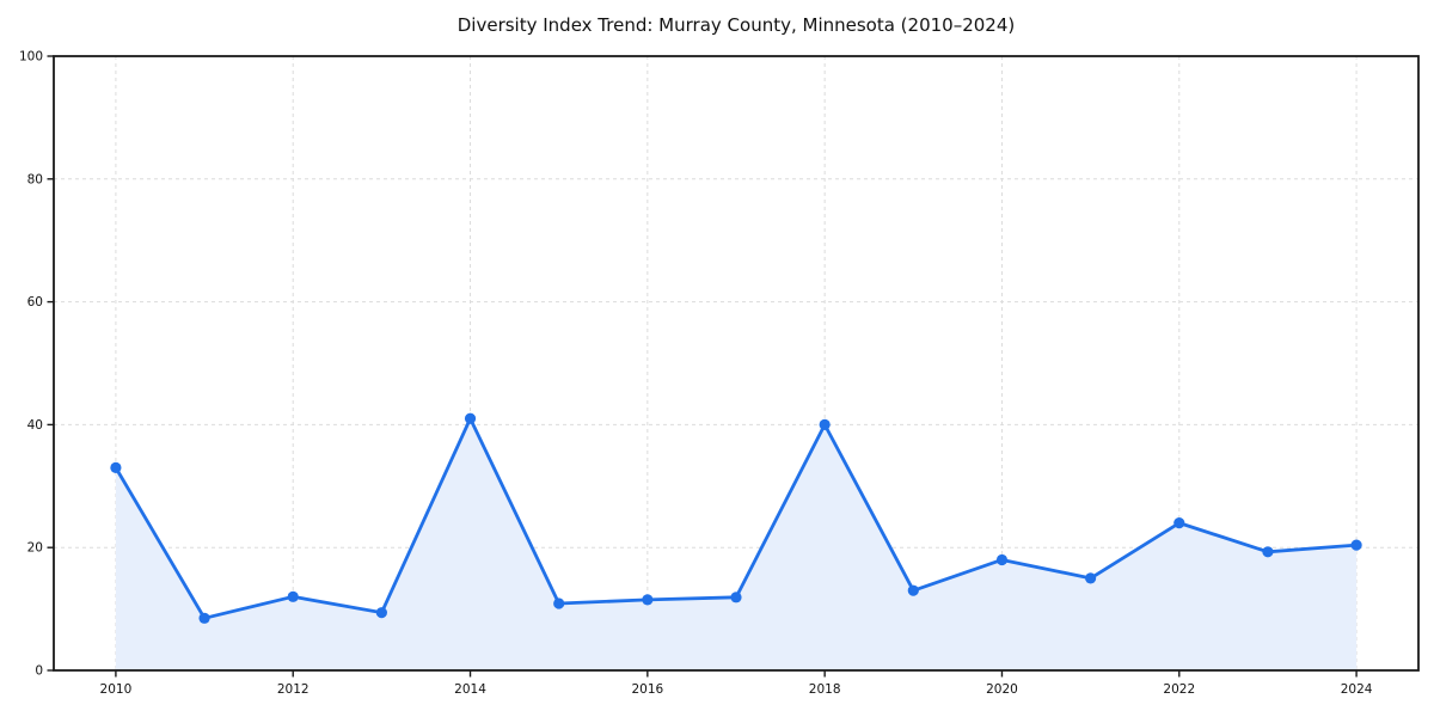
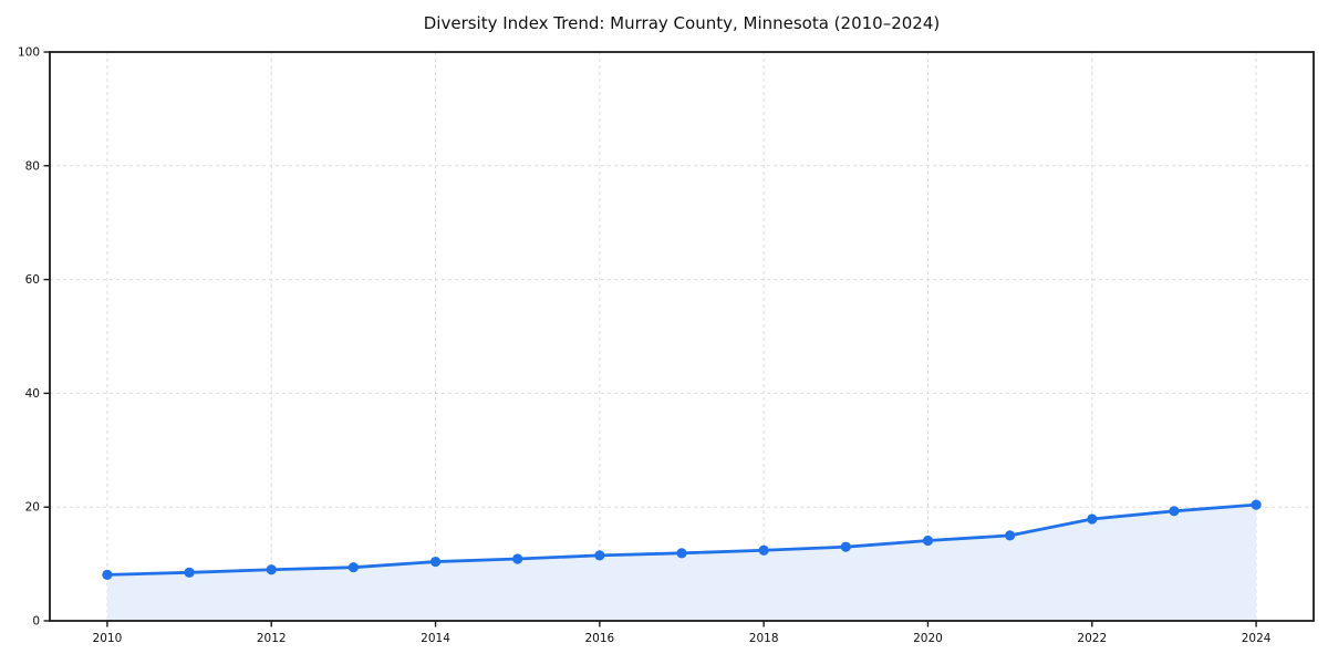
2010: 33 -> 8
2012: 12 -> 9
2014: 41 -> 10
2018: 40 -> 12
2020: 18 -> 14
2022: 24 -> 18
